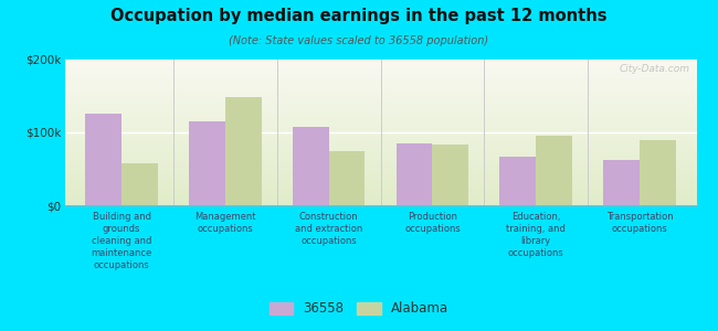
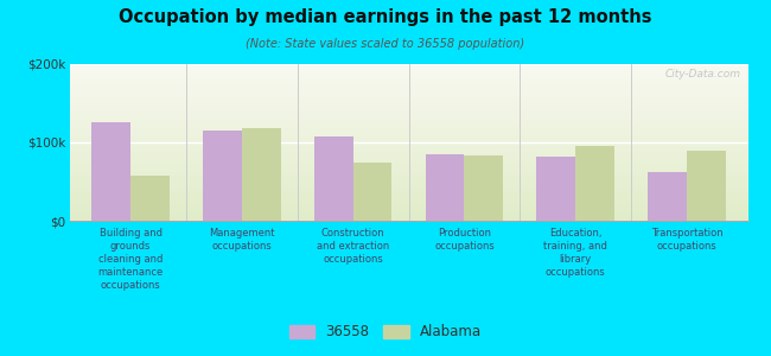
Alabama/Management occupations: $148k -> $118k
36558/Education, training, and library occupations: $67k -> $82k
